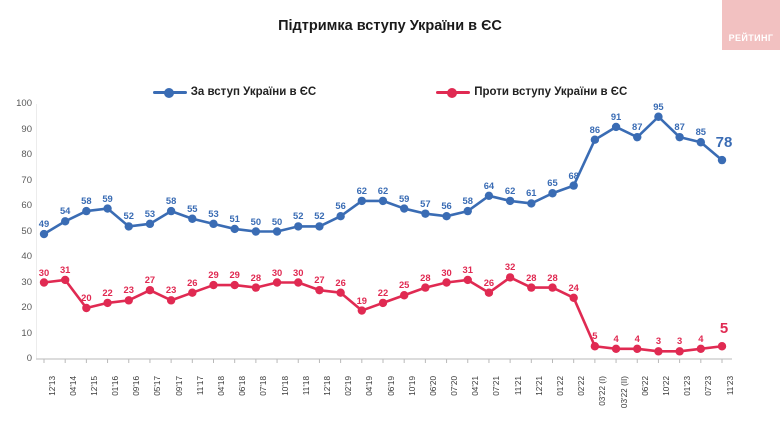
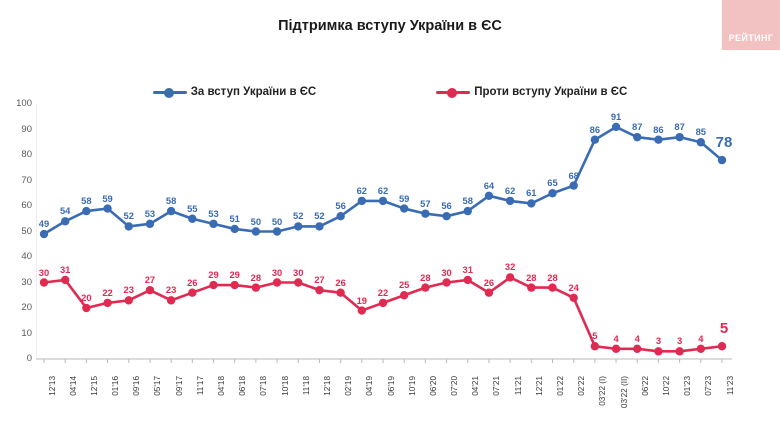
За вступ України в ЄС/10'22: 95 -> 86
